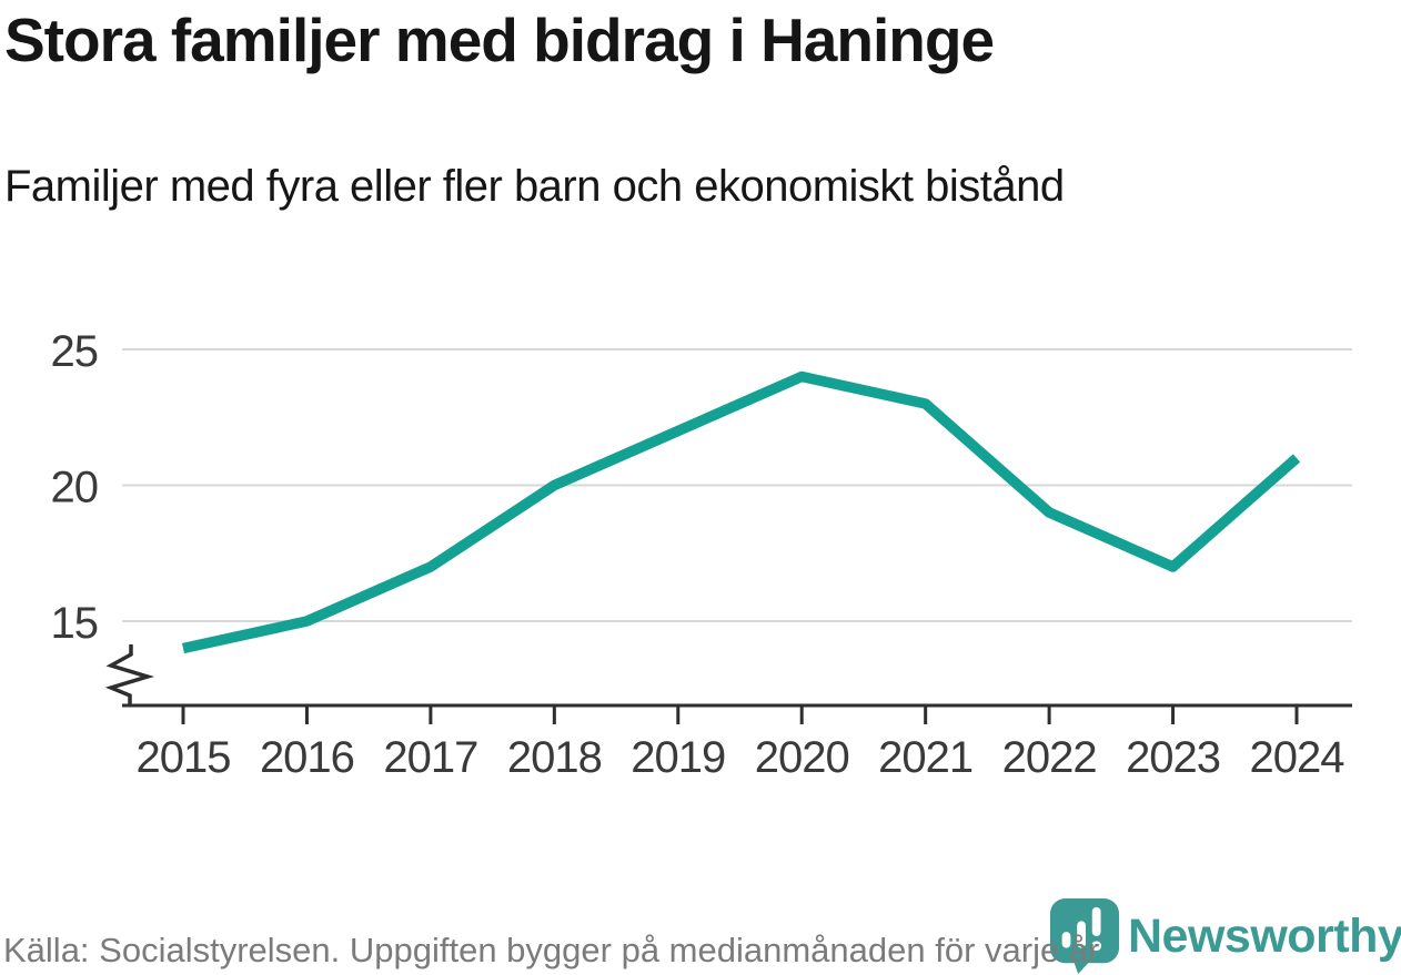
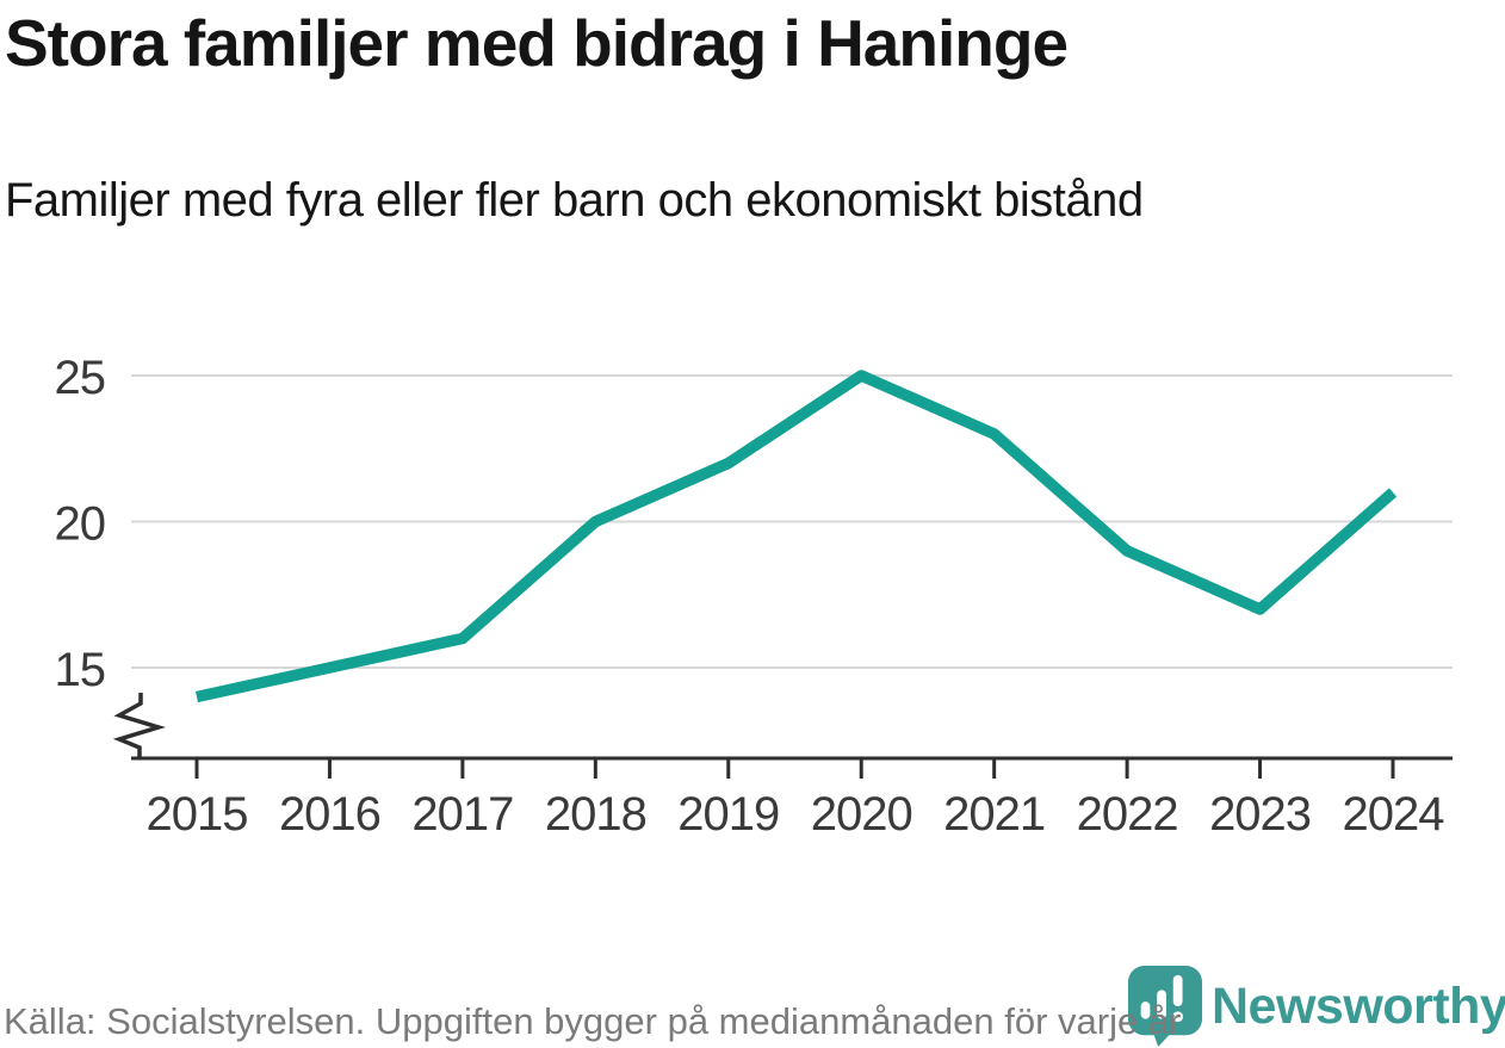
2017: 17 -> 16
2020: 24 -> 25
